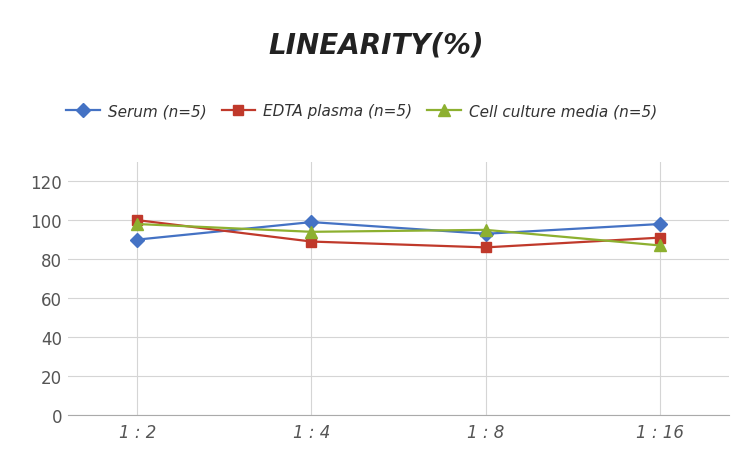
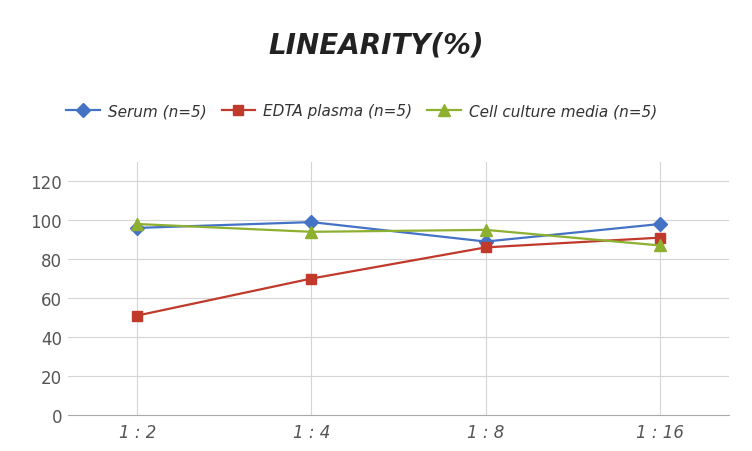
Serum (n=5)/1 : 2: 90 -> 96
EDTA plasma (n=5)/1 : 2: 100 -> 51
EDTA plasma (n=5)/1 : 4: 89 -> 70
Serum (n=5)/1 : 8: 93 -> 89
